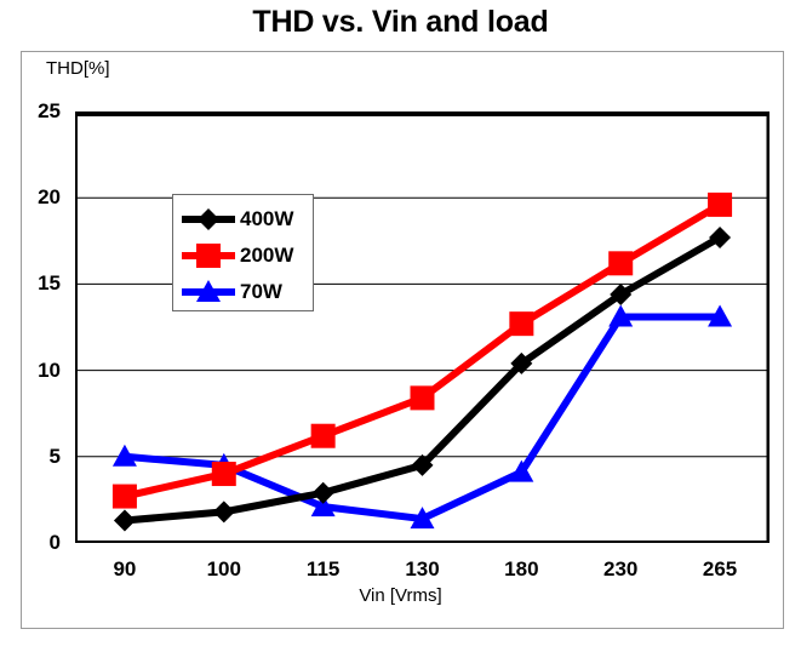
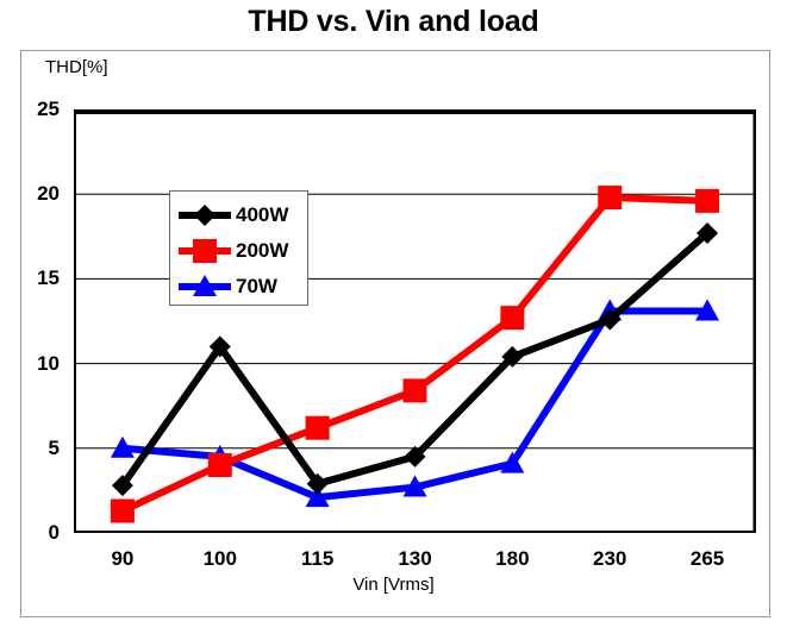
400W/90: 1.3 -> 2.8
200W/90: 2.7 -> 1.3
400W/100: 1.8 -> 11.0
70W/130: 1.4 -> 2.7
400W/230: 14.4 -> 12.6
200W/230: 16.2 -> 19.8
